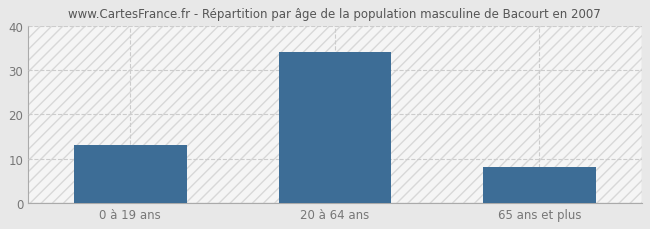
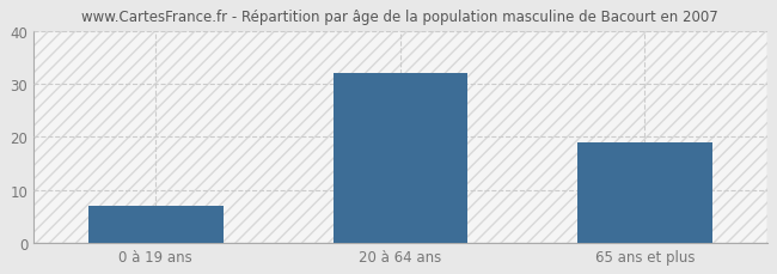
0 à 19 ans: 13 -> 7
20 à 64 ans: 34 -> 32
65 ans et plus: 8 -> 19
